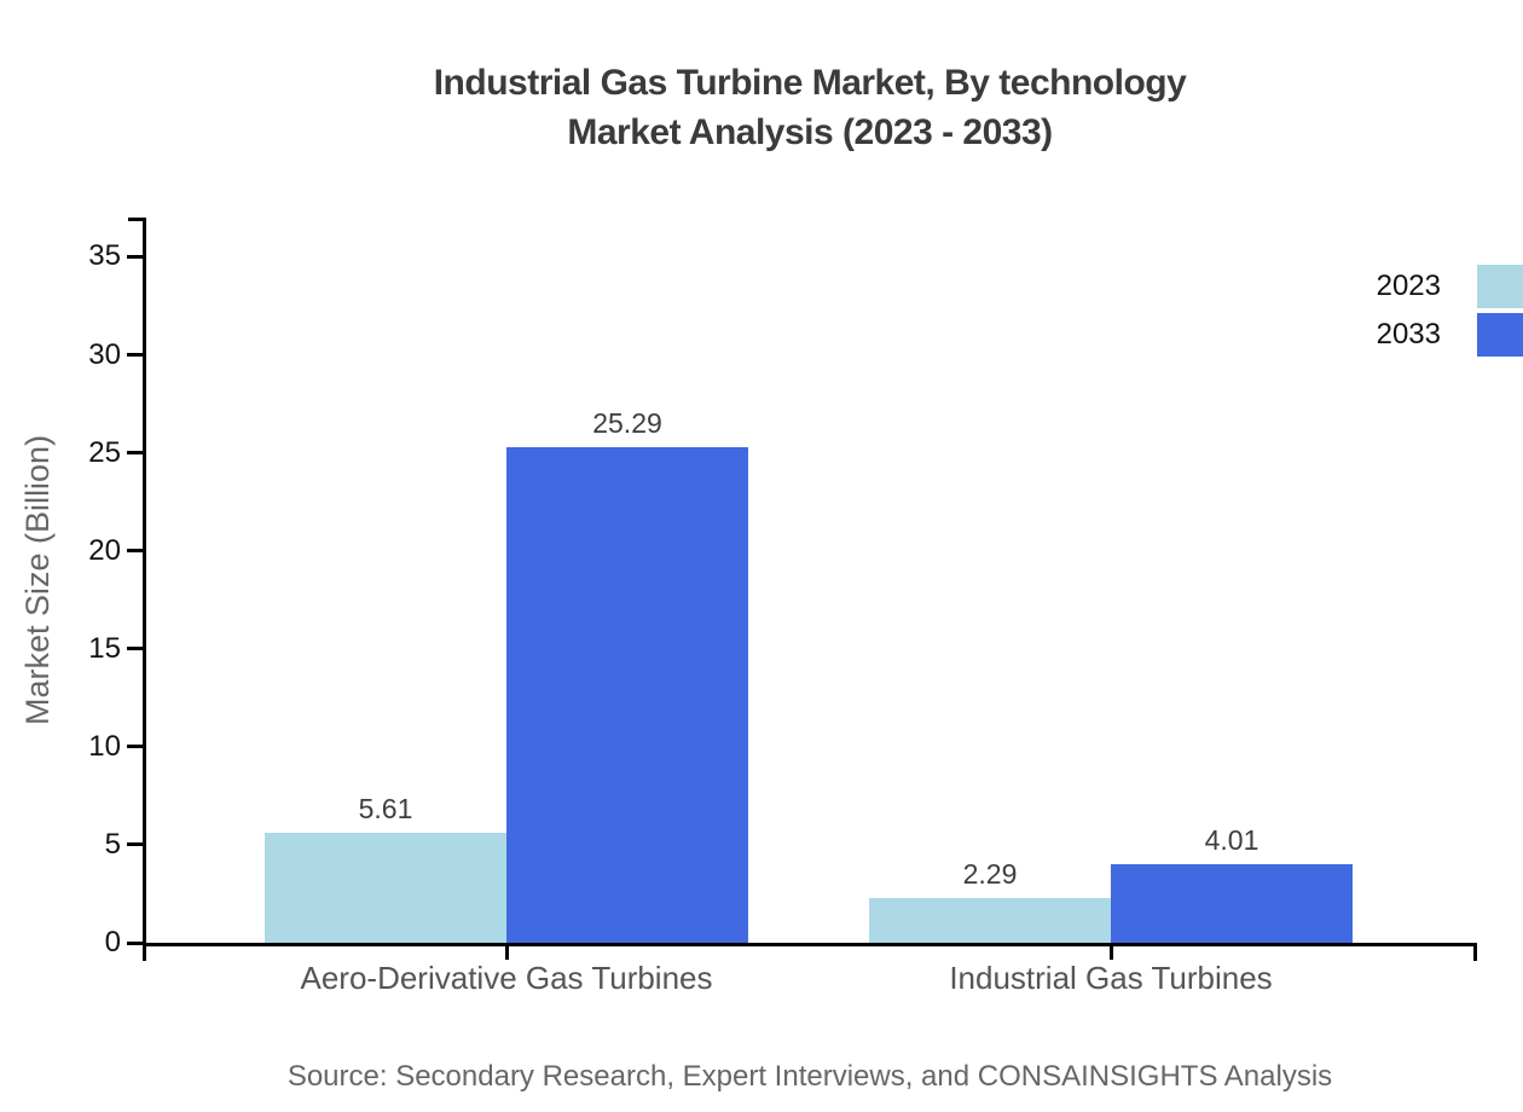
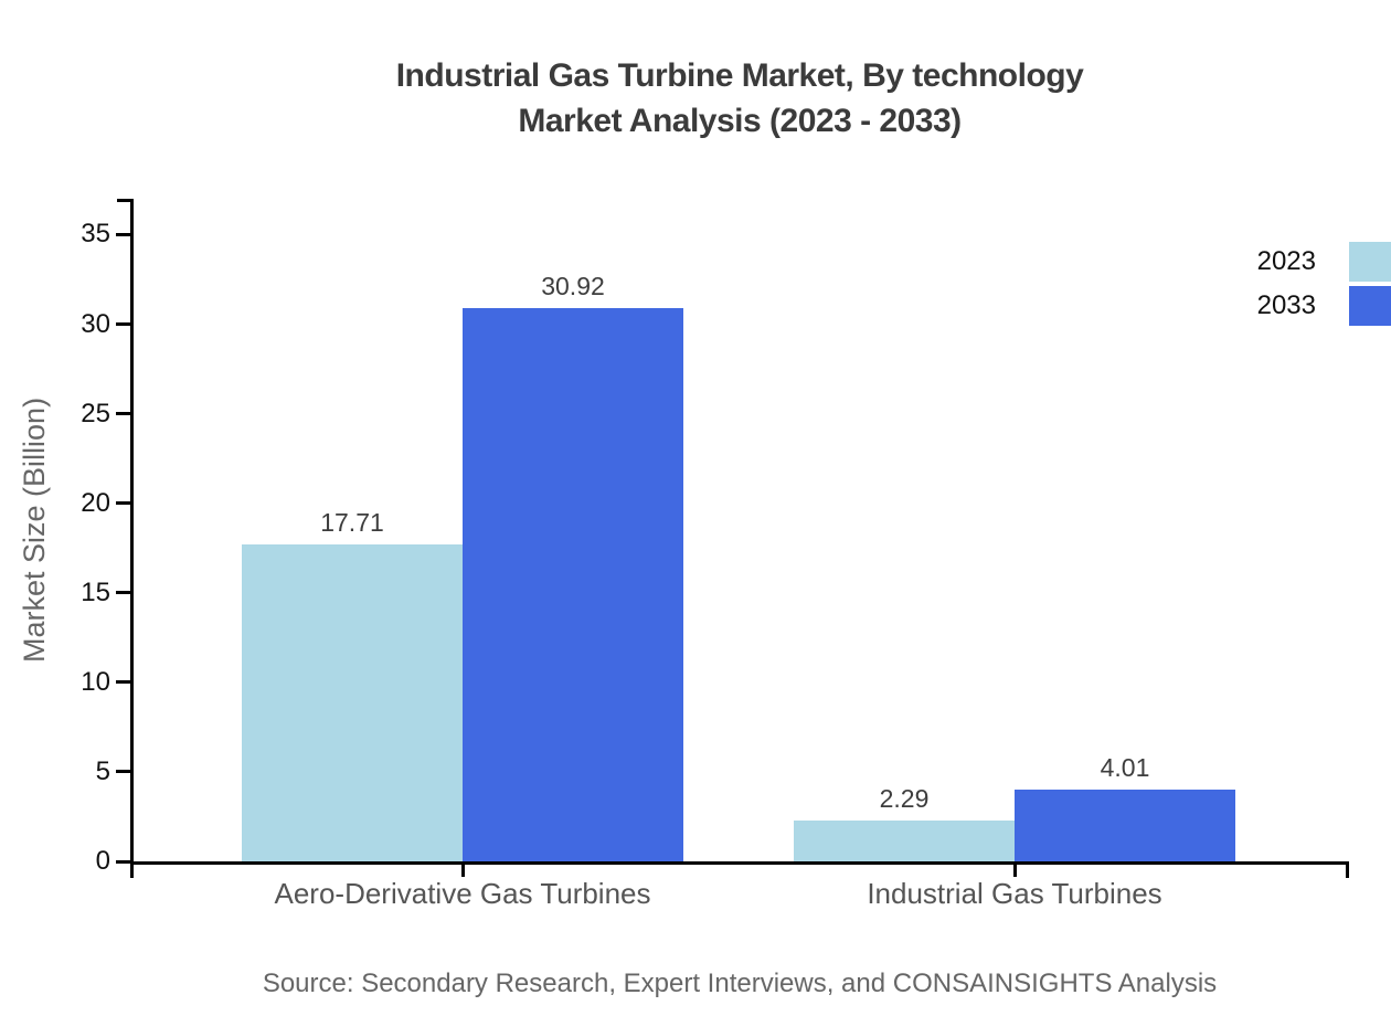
2023/Aero-Derivative Gas Turbines: 5.61 -> 17.71
2033/Aero-Derivative Gas Turbines: 25.29 -> 30.92
